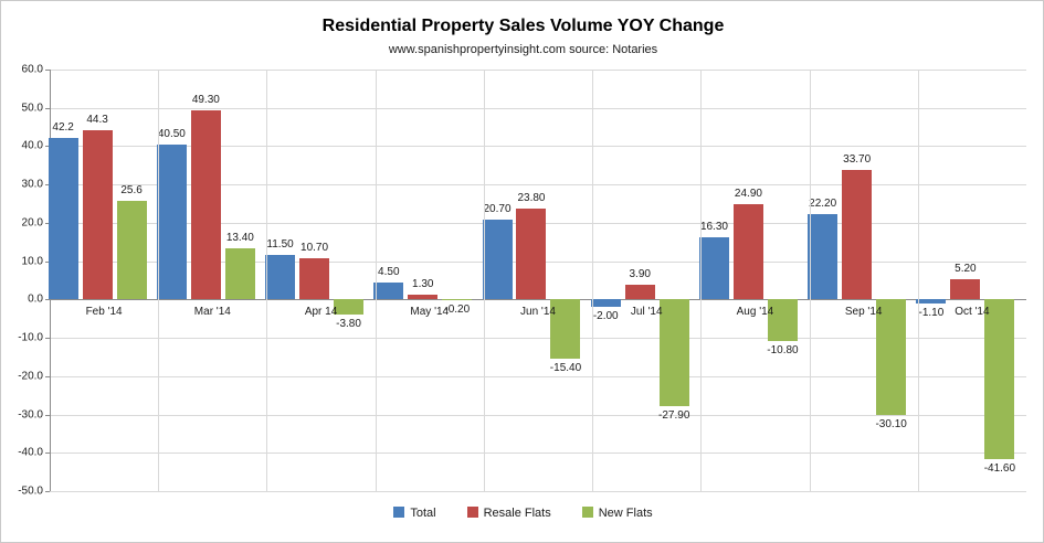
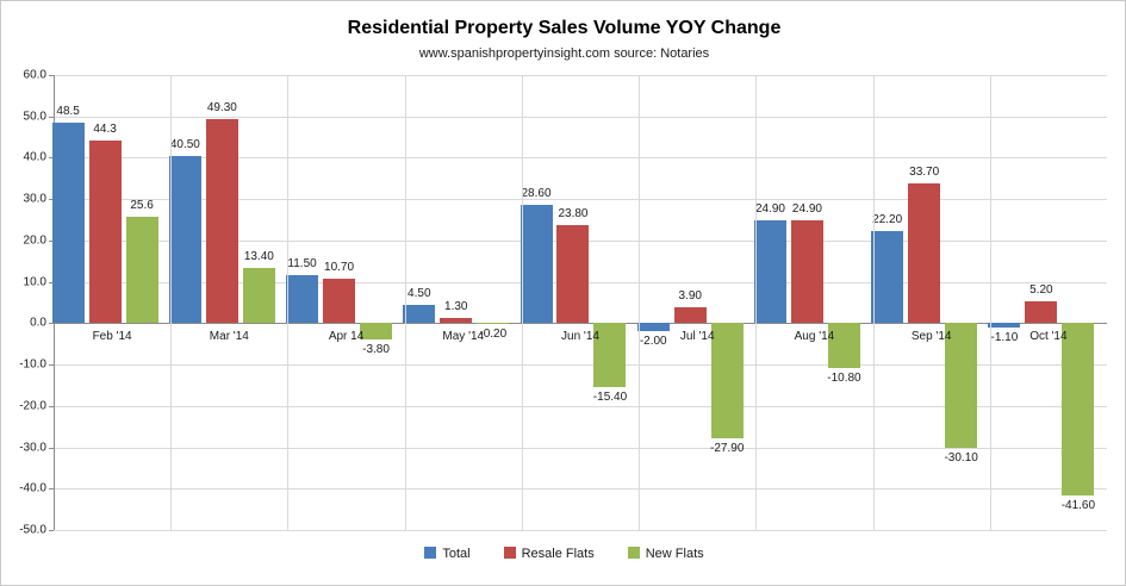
Total/Feb '14: 42.2 -> 48.5
Total/Jun '14: 20.70 -> 28.60
Total/Aug '14: 16.30 -> 24.90
